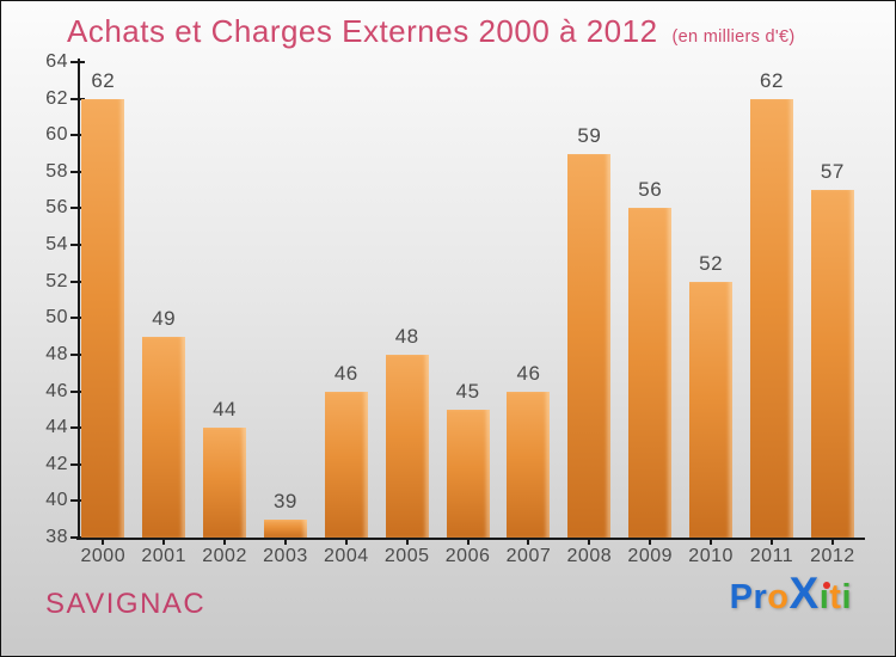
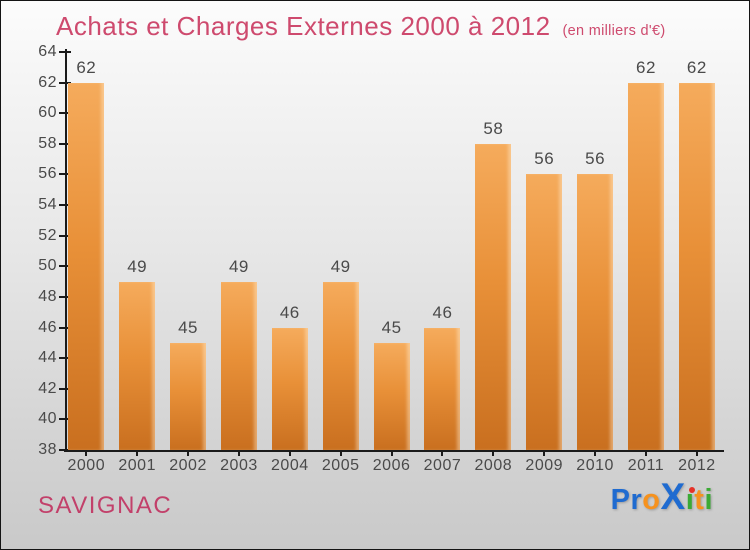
2002: 44 -> 45
2003: 39 -> 49
2005: 48 -> 49
2008: 59 -> 58
2010: 52 -> 56
2012: 57 -> 62
